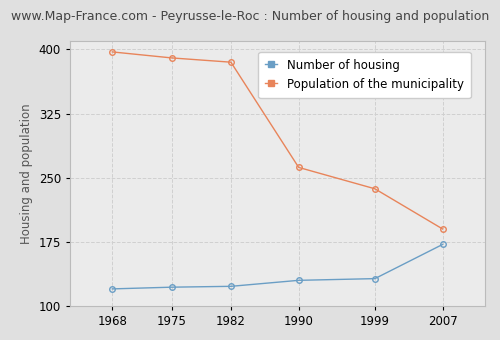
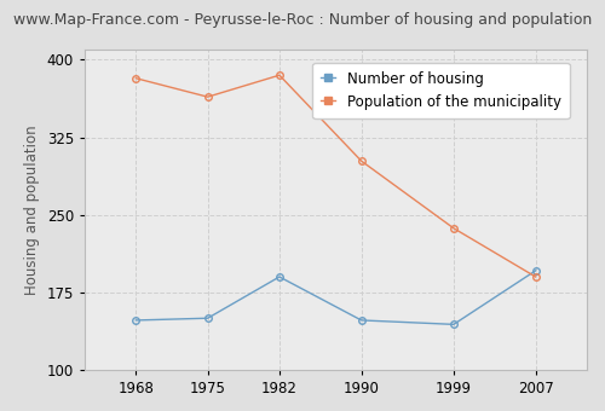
Number of housing/1968: 120 -> 148
Population of the municipality/1968: 397 -> 382
Number of housing/1975: 122 -> 150
Population of the municipality/1975: 390 -> 364
Number of housing/1982: 123 -> 190
Number of housing/1990: 130 -> 148
Population of the municipality/1990: 262 -> 302
Number of housing/1999: 132 -> 144
Number of housing/2007: 172 -> 196
